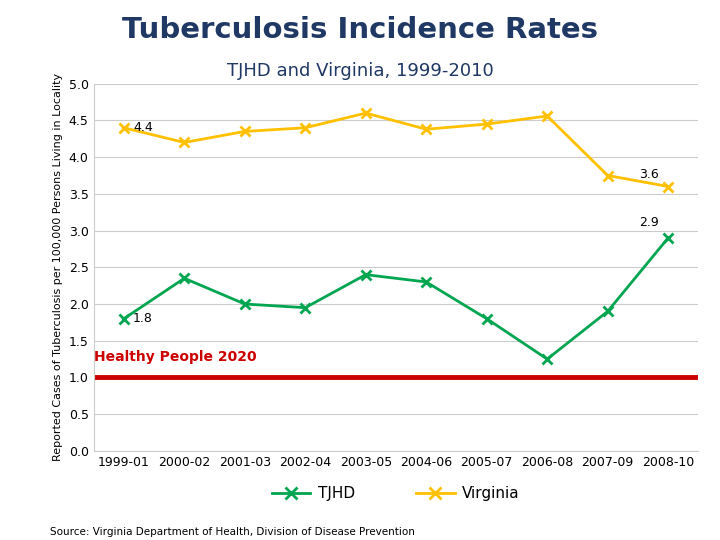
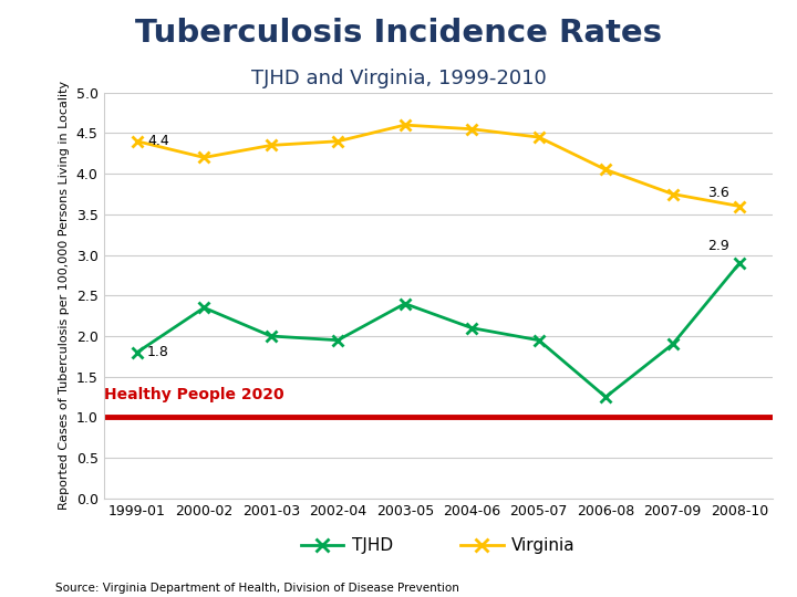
TJHD/2004-06: 2.30 -> 2.10
Virginia/2004-06: 4.38 -> 4.55
TJHD/2005-07: 1.80 -> 1.95
Virginia/2006-08: 4.56 -> 4.05
